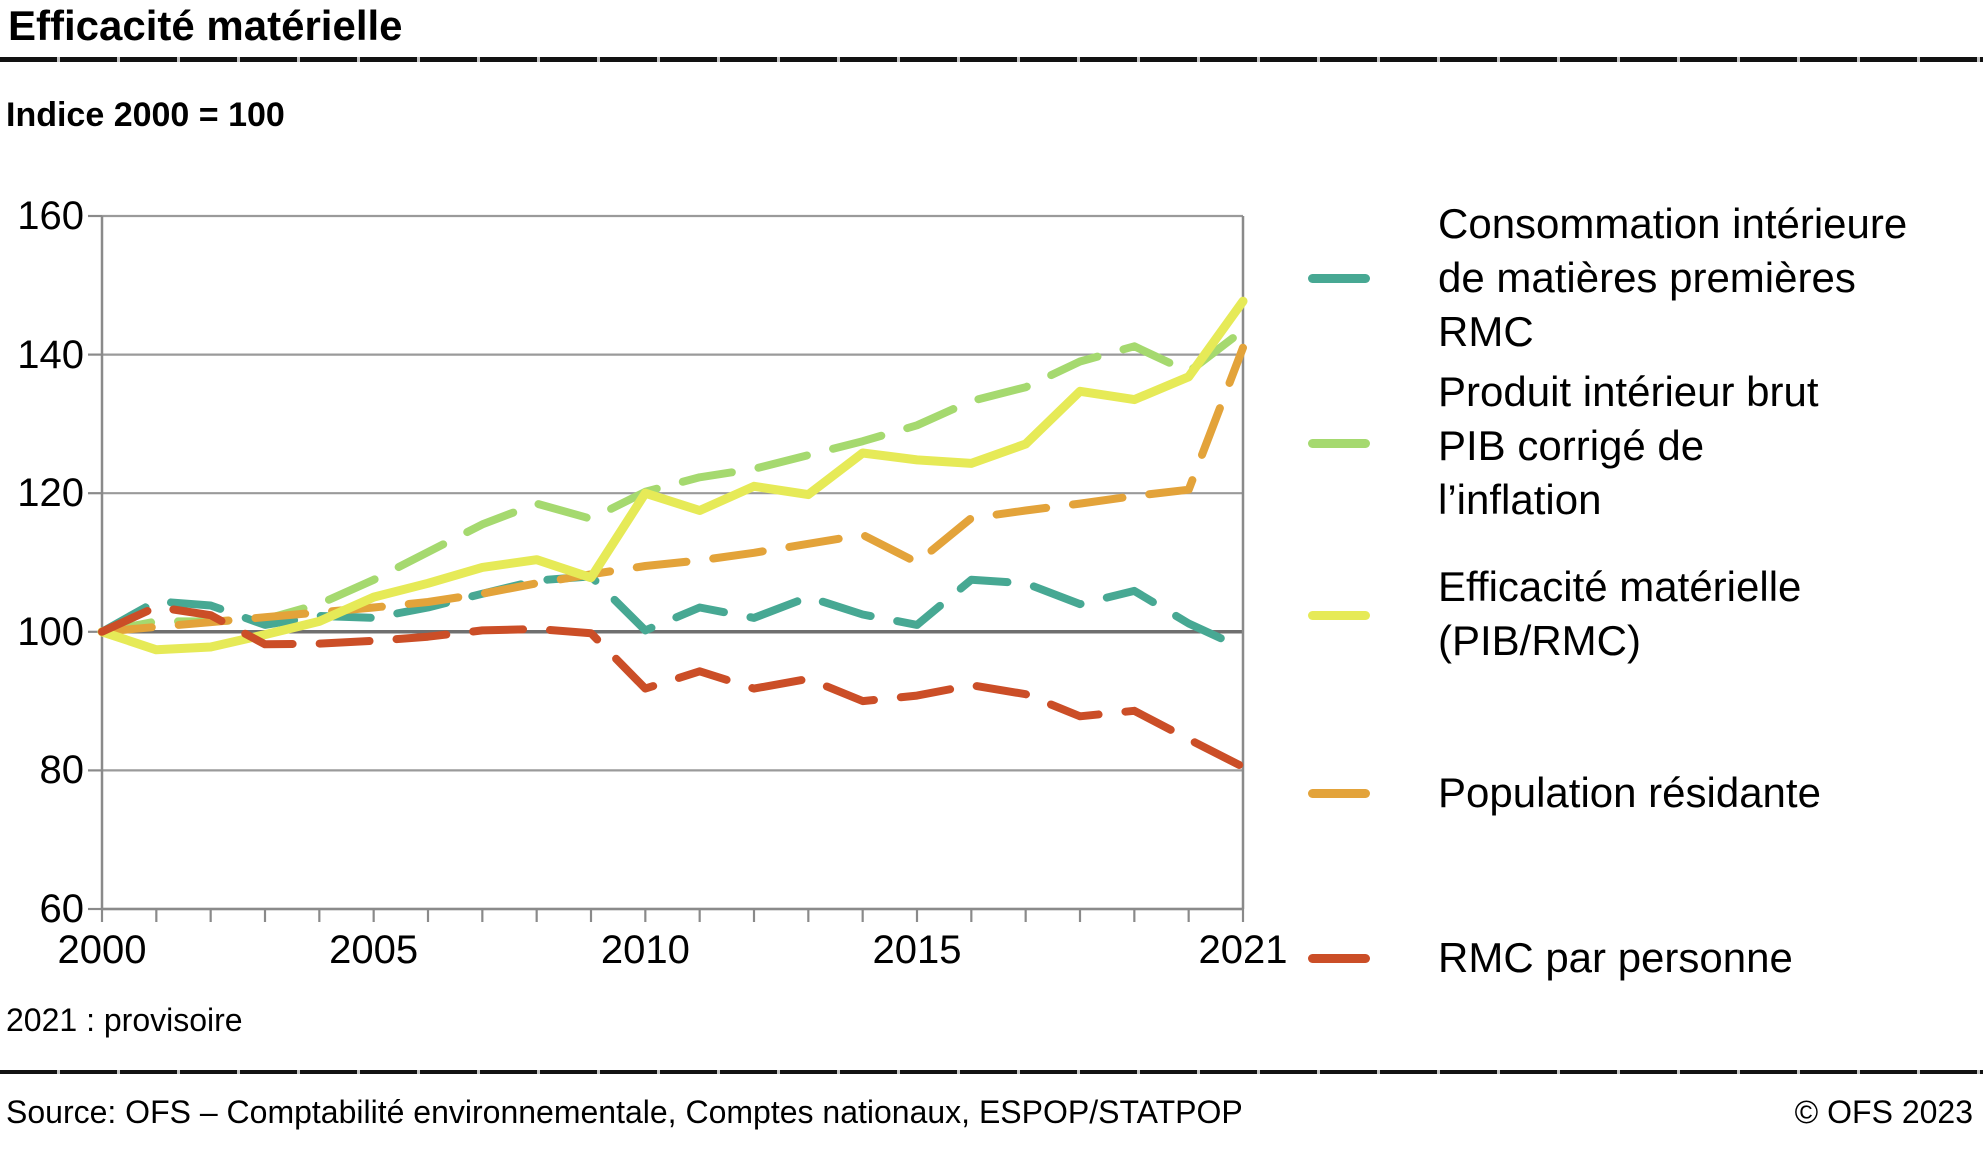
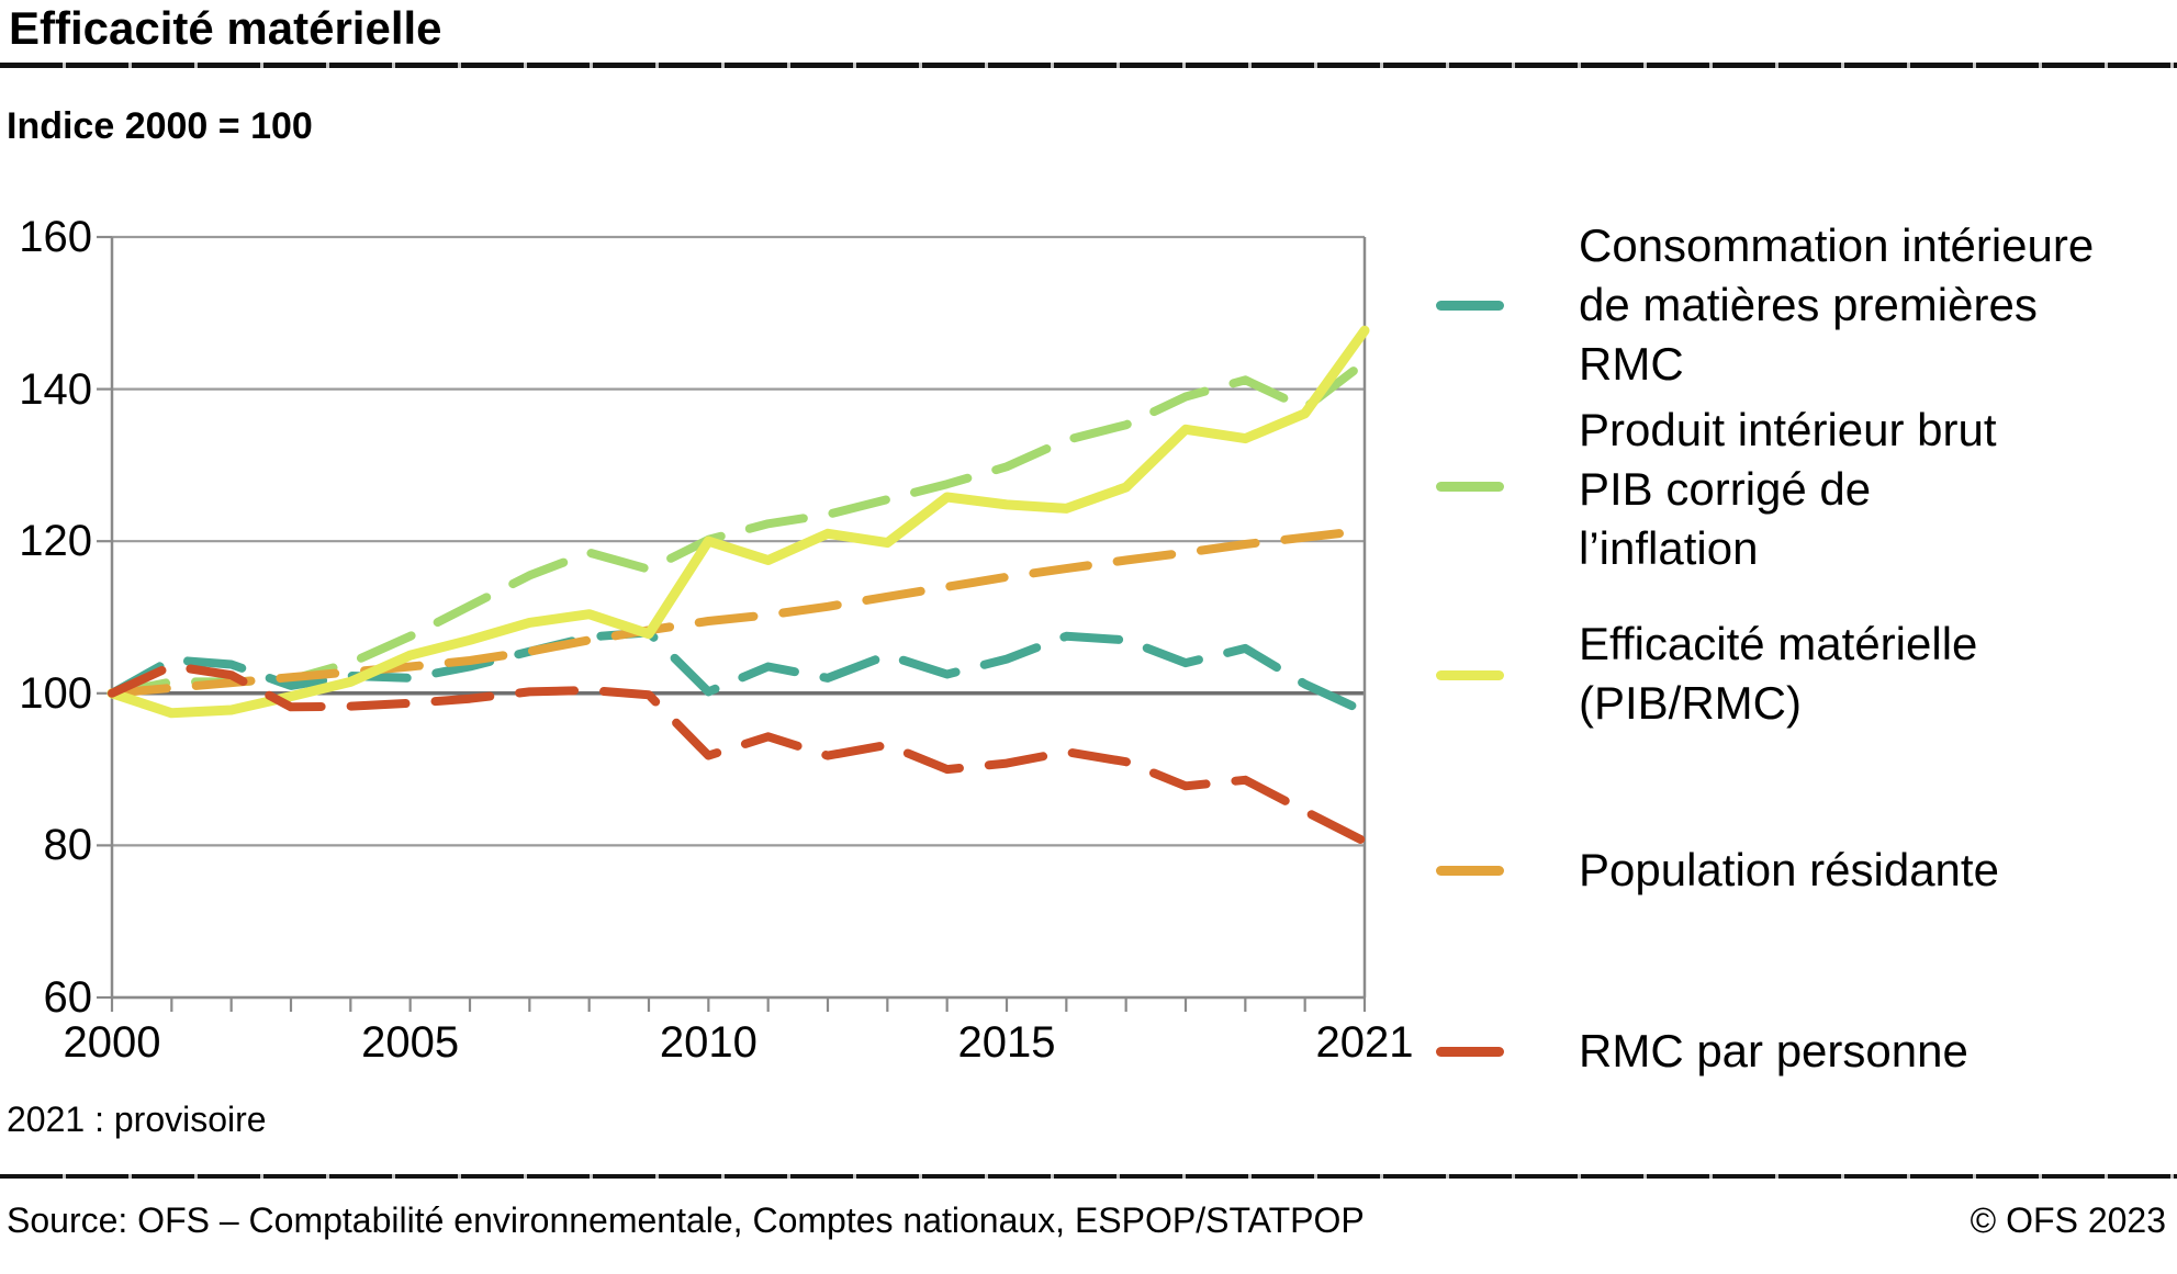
Consommation intérieure de matières premières RMC/2015: 101 -> 104
Population résidante/2015: 110 -> 115
Population résidante/2021: 141 -> 121
